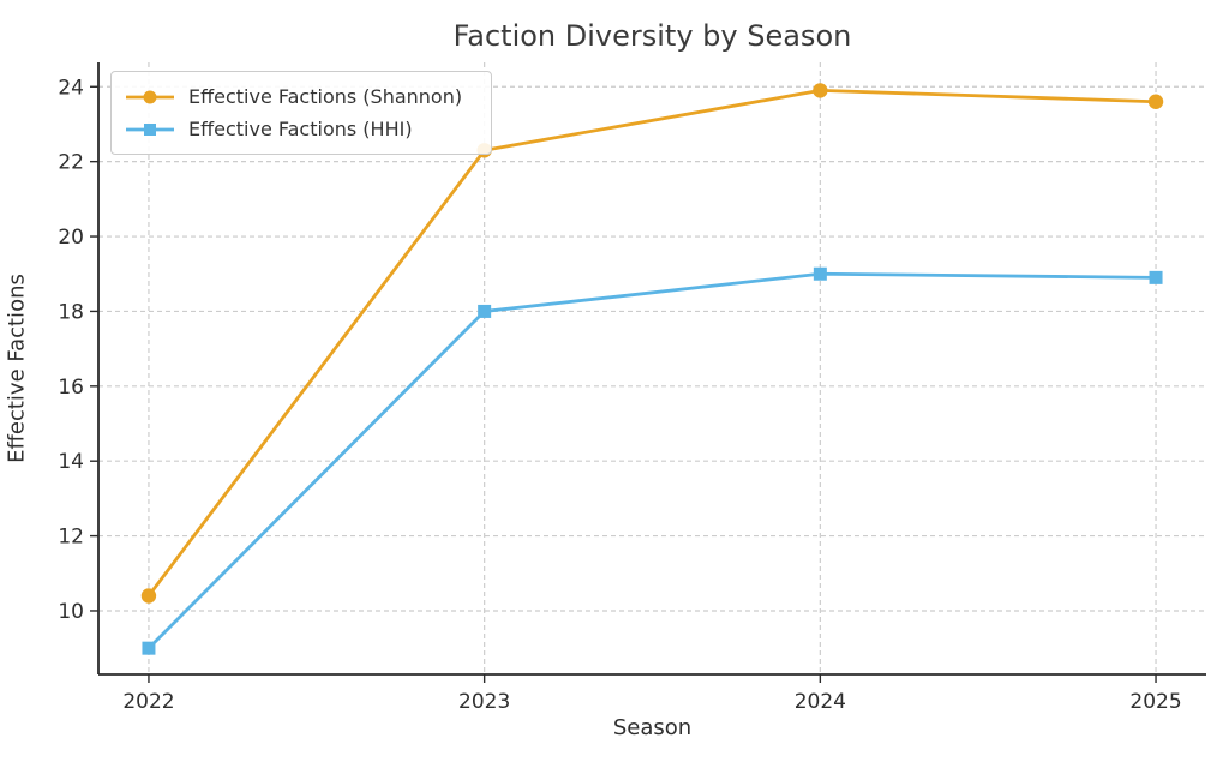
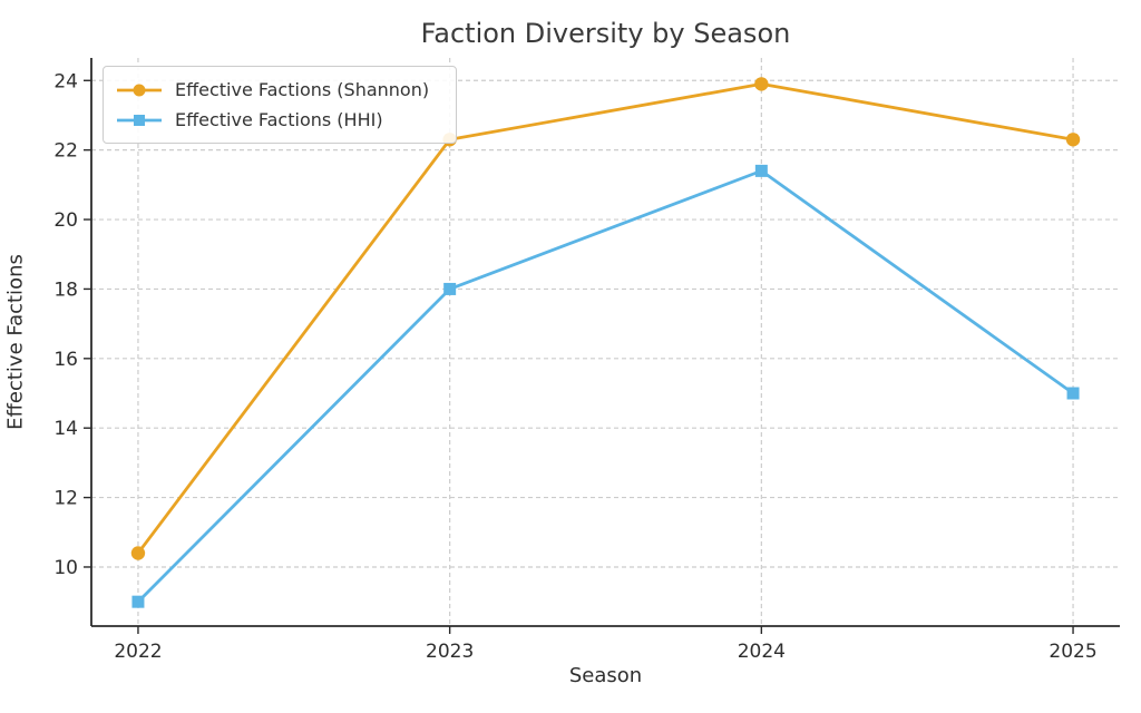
Effective Factions (HHI)/2024: 19.0 -> 21.4
Effective Factions (Shannon)/2025: 23.6 -> 22.3
Effective Factions (HHI)/2025: 18.9 -> 15.0
